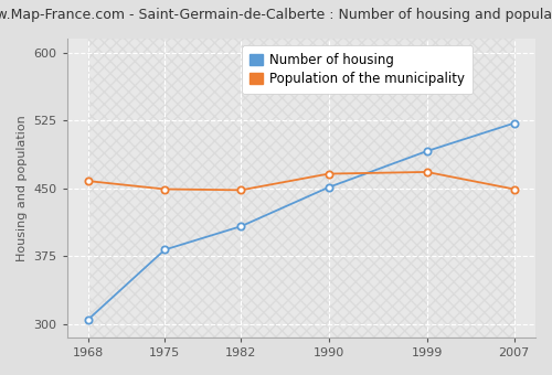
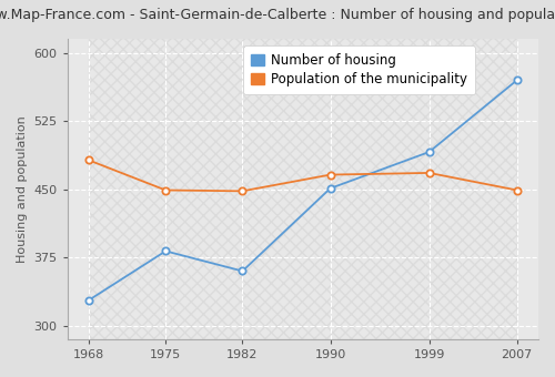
Number of housing/1968: 305 -> 328
Population of the municipality/1968: 458 -> 482
Number of housing/1982: 408 -> 360
Number of housing/2007: 522 -> 570
